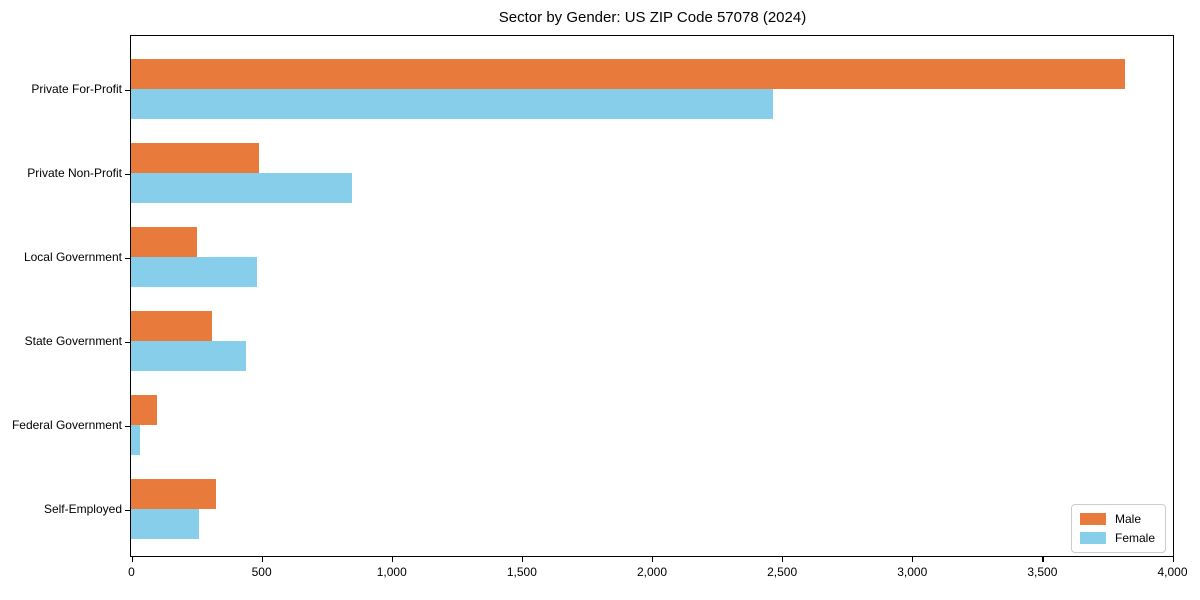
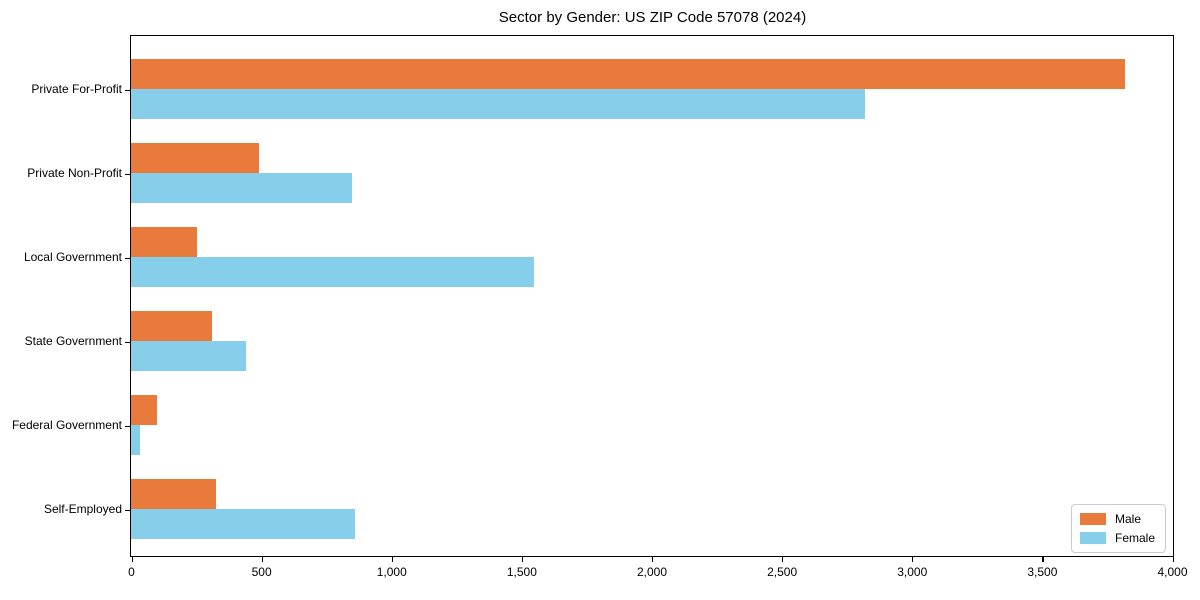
Female/Private For-Profit: 2460 -> 2820
Female/Local Government: 480 -> 1550
Female/Self-Employed: 260 -> 860
